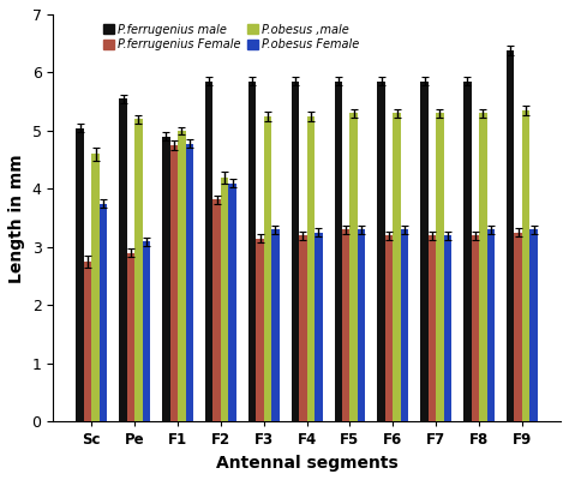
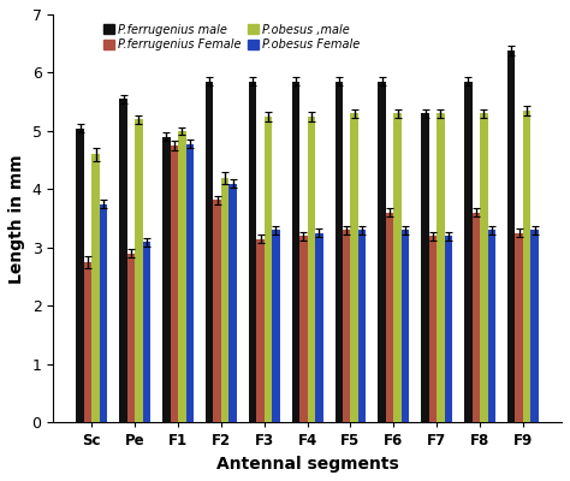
P.ferrugenius Female/F6: 3.20 -> 3.60
P.ferrugenius male/F7: 5.85 -> 5.30
P.ferrugenius Female/F8: 3.20 -> 3.60
